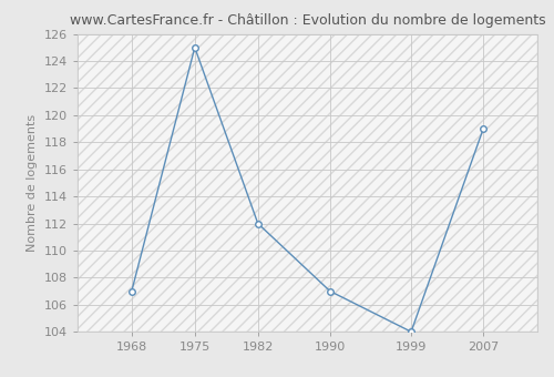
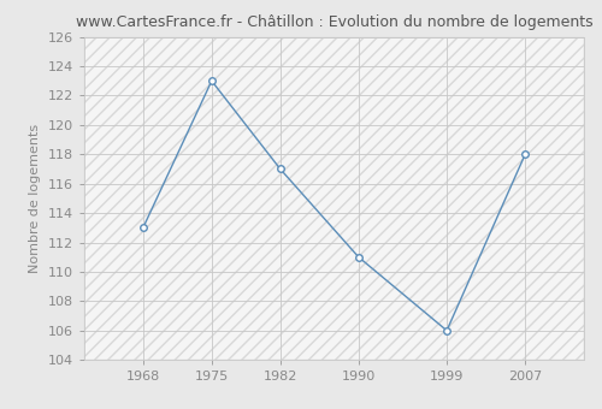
1968: 107 -> 113
1975: 125 -> 123
1982: 112 -> 117
1990: 107 -> 111
1999: 104 -> 106
2007: 119 -> 118
